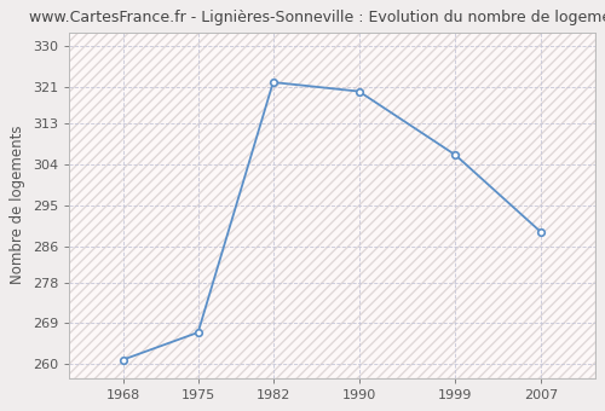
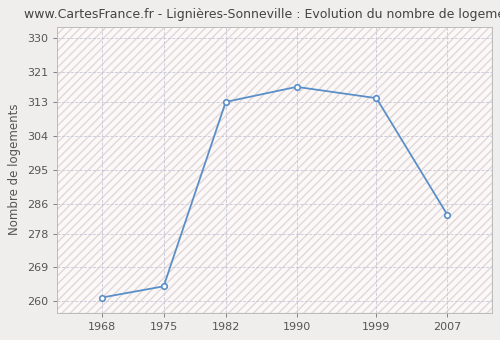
1975: 267 -> 264
1982: 322 -> 313
1990: 320 -> 317
1999: 306 -> 314
2007: 289 -> 283
